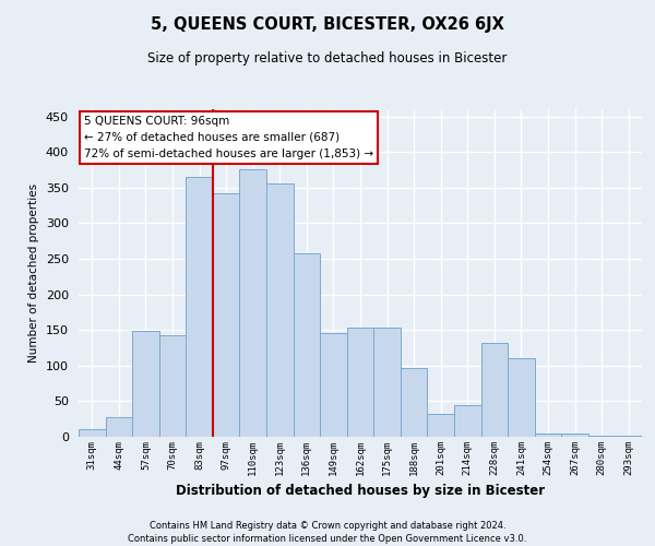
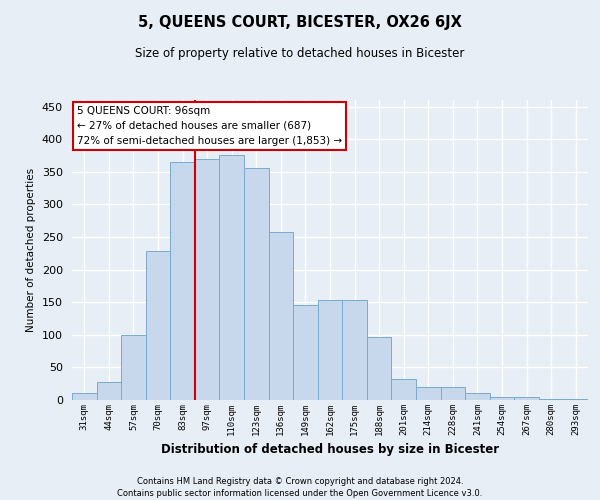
57sqm: 148 -> 100
70sqm: 142 -> 228
97sqm: 342 -> 370
214sqm: 44 -> 20
228sqm: 132 -> 20
241sqm: 110 -> 11
